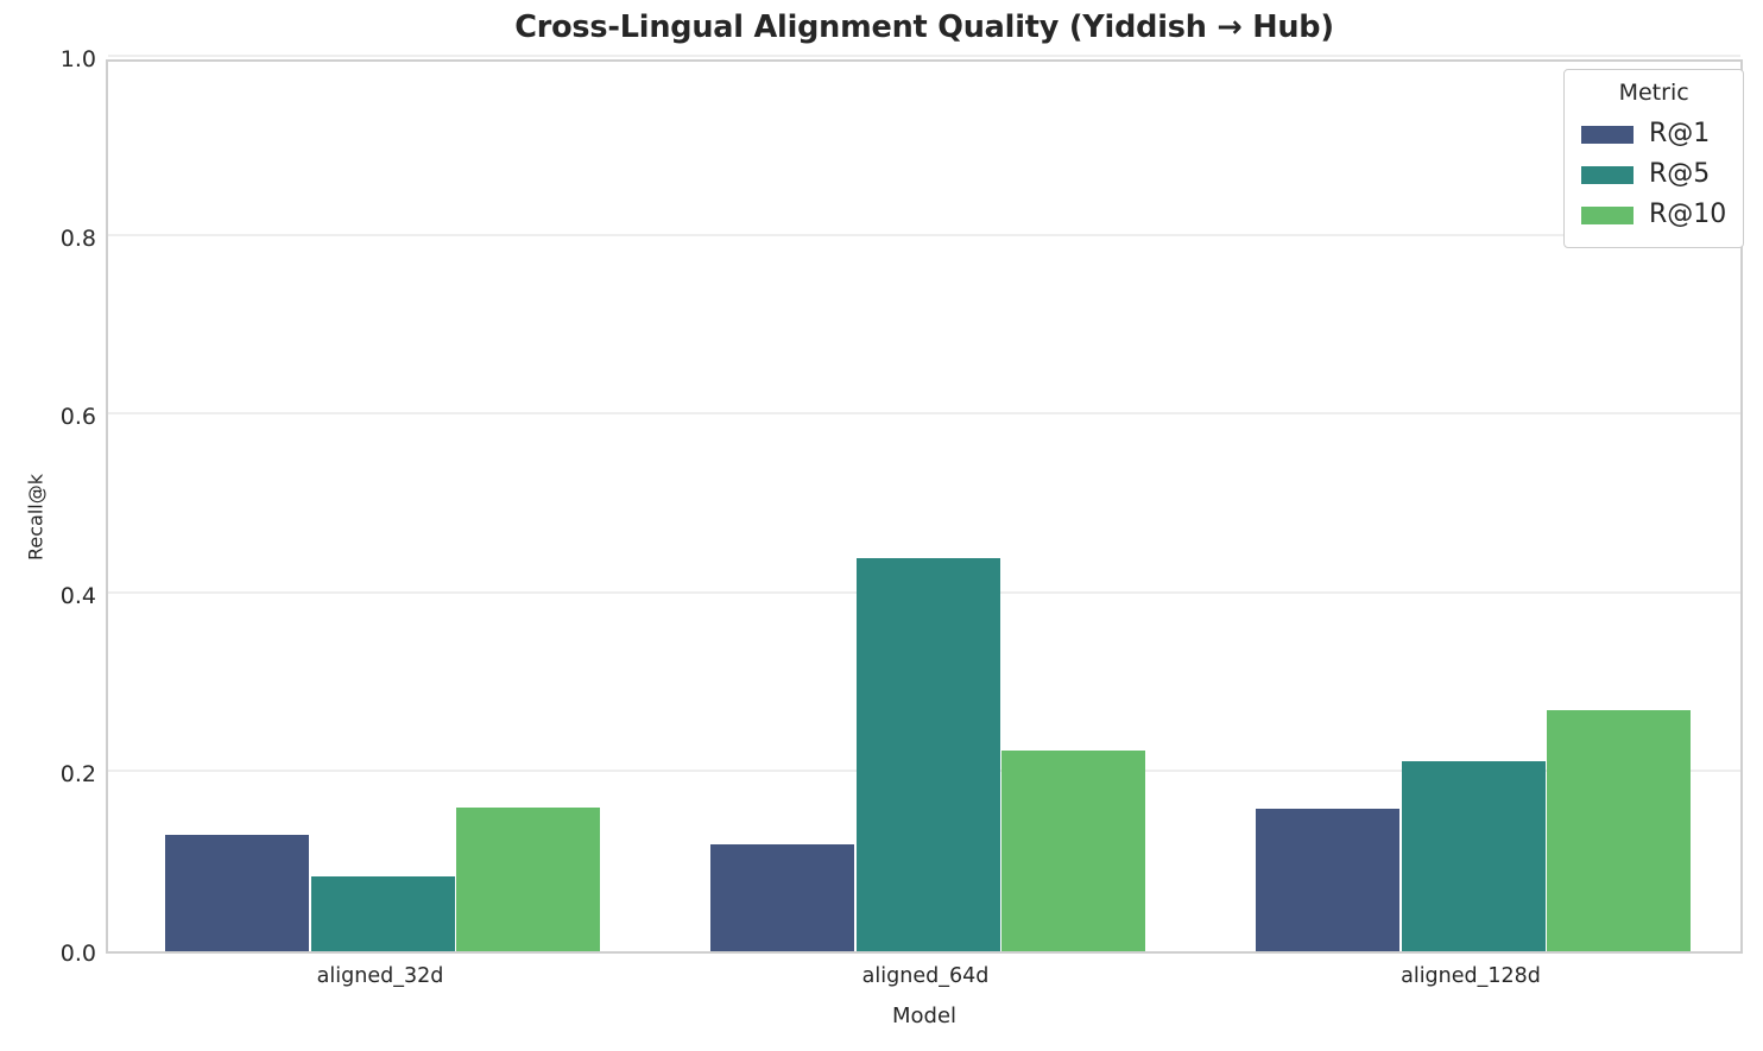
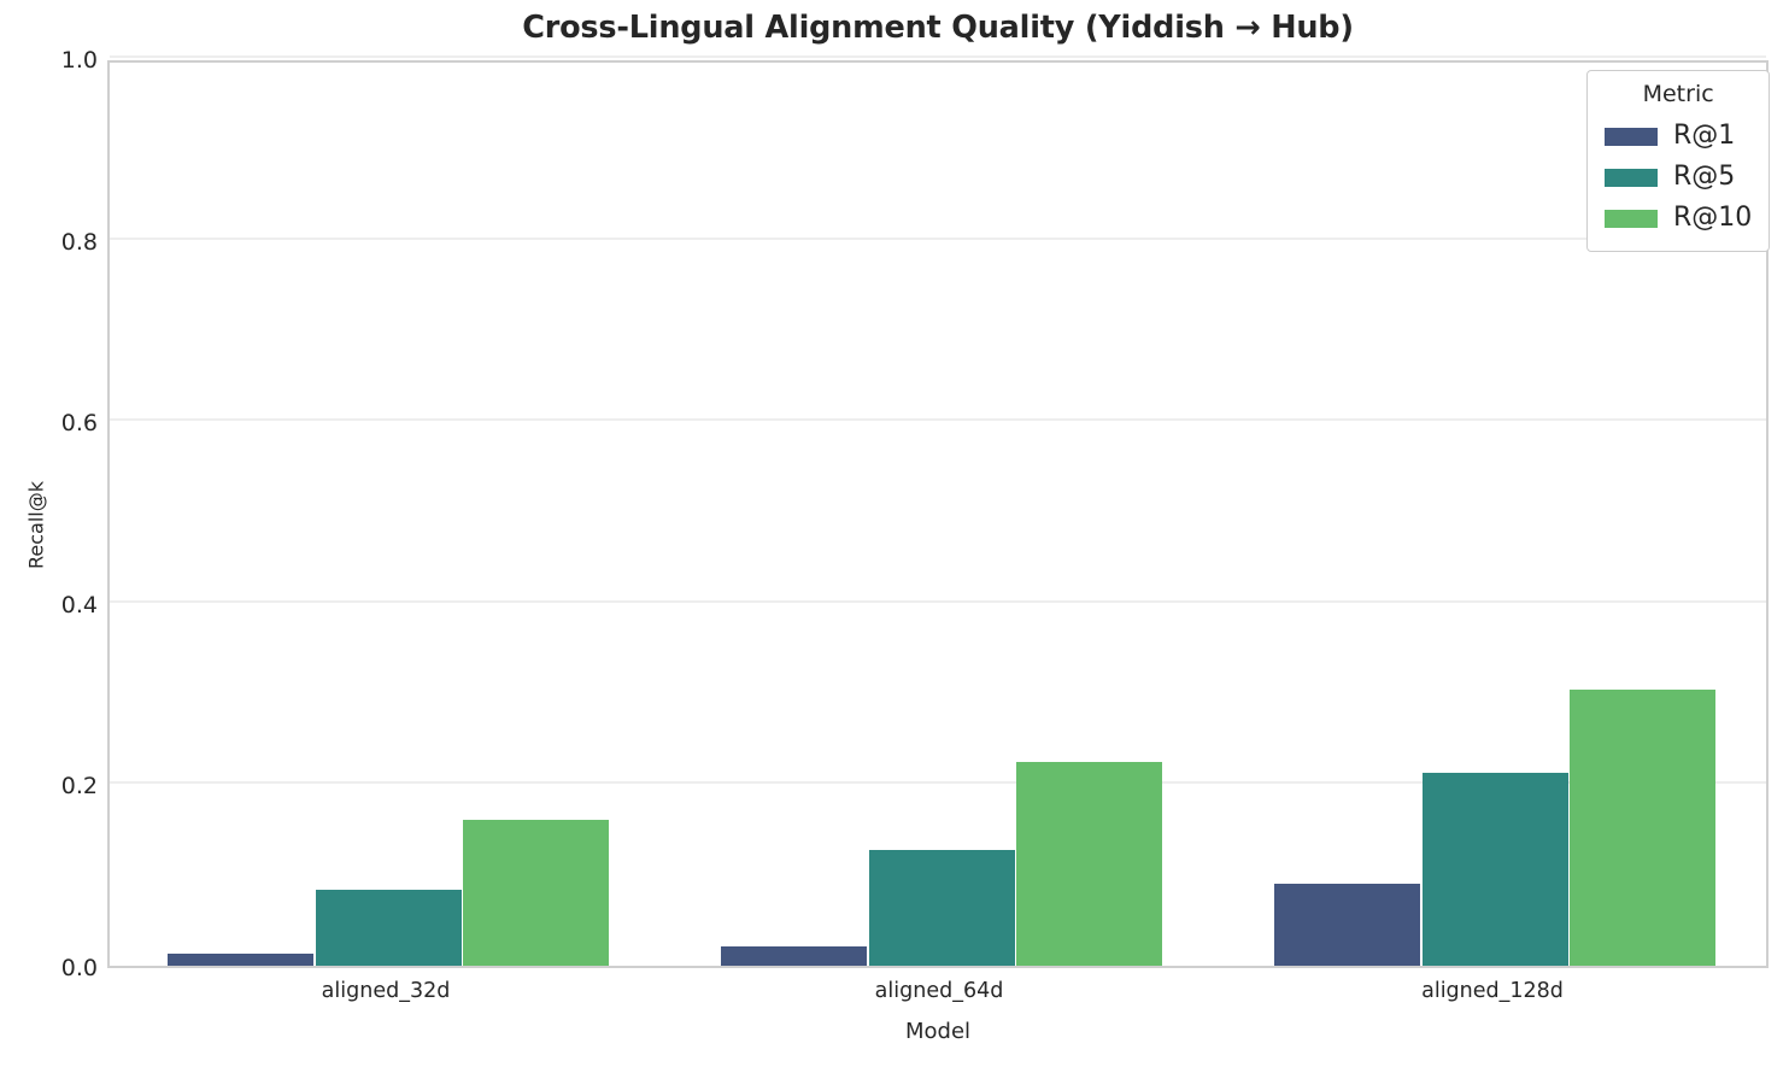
R@1/aligned_32d: 0.13 -> 0.01
R@1/aligned_64d: 0.12 -> 0.02
R@5/aligned_64d: 0.44 -> 0.13
R@1/aligned_128d: 0.16 -> 0.09
R@10/aligned_128d: 0.27 -> 0.30
